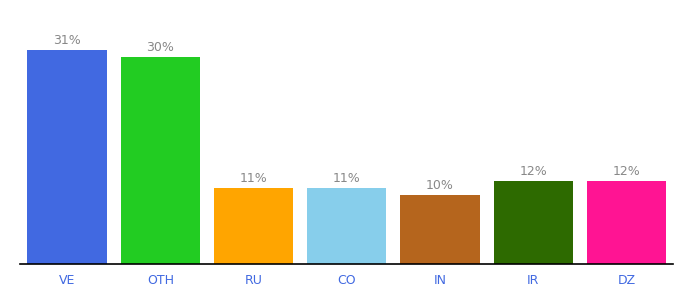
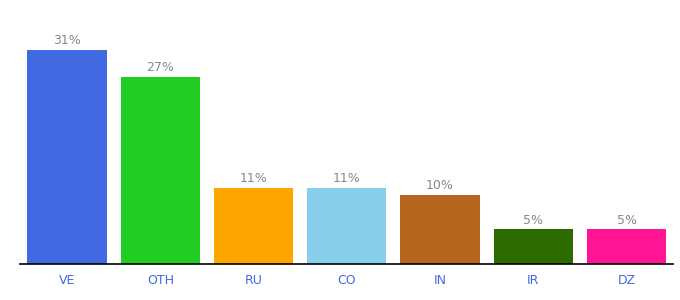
OTH: 30% -> 27%
IR: 12% -> 5%
DZ: 12% -> 5%
